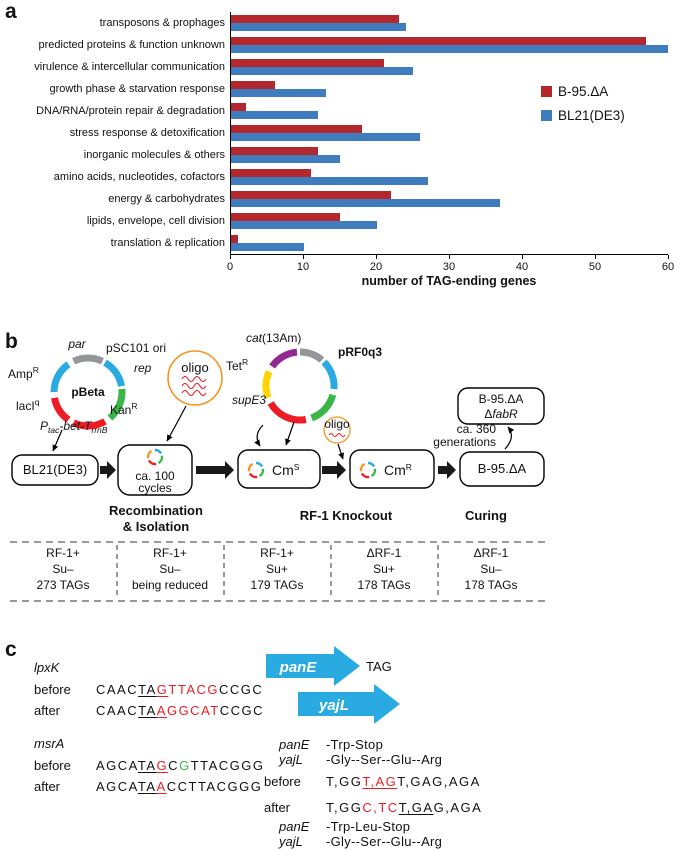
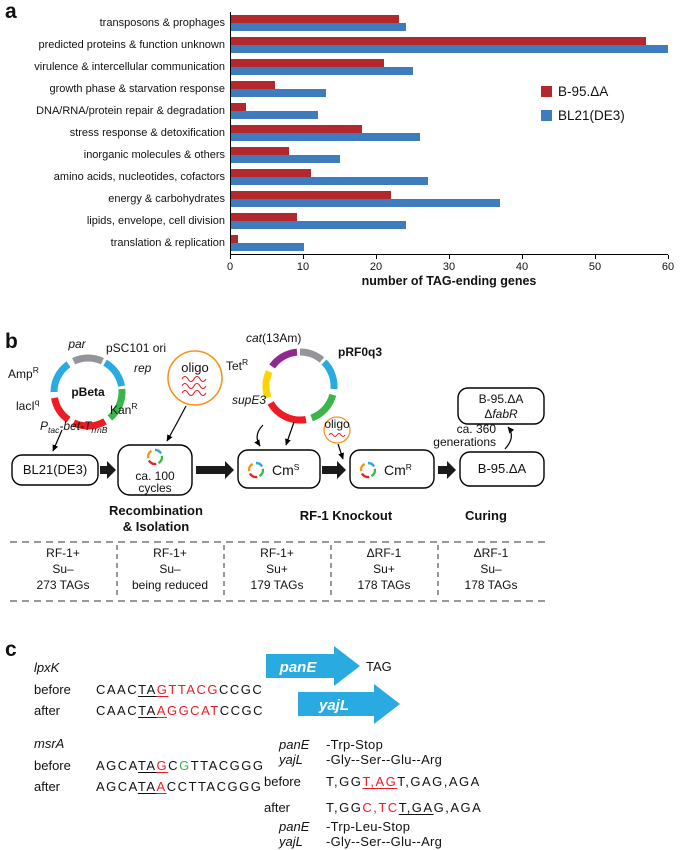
B-95.ΔA/inorganic molecules & others: 12 -> 8
B-95.ΔA/lipids, envelope, cell division: 15 -> 9
BL21(DE3)/lipids, envelope, cell division: 20 -> 24
